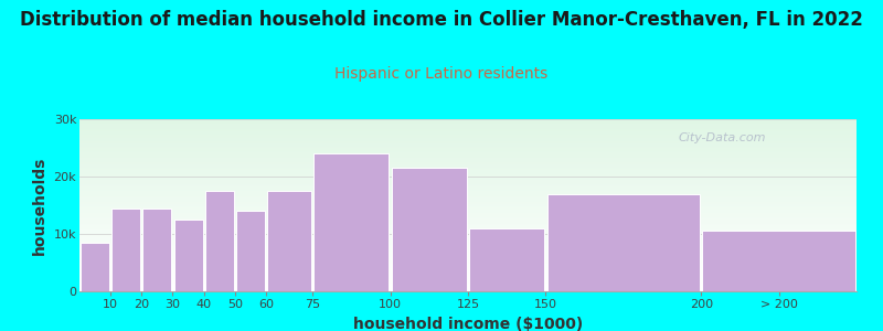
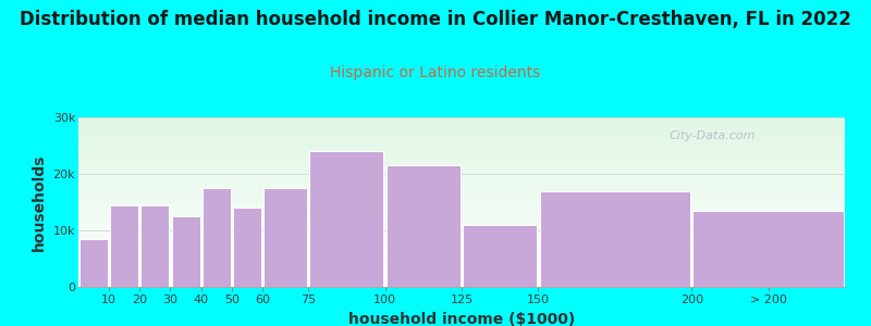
> 200: 10.6k -> 13.5k
